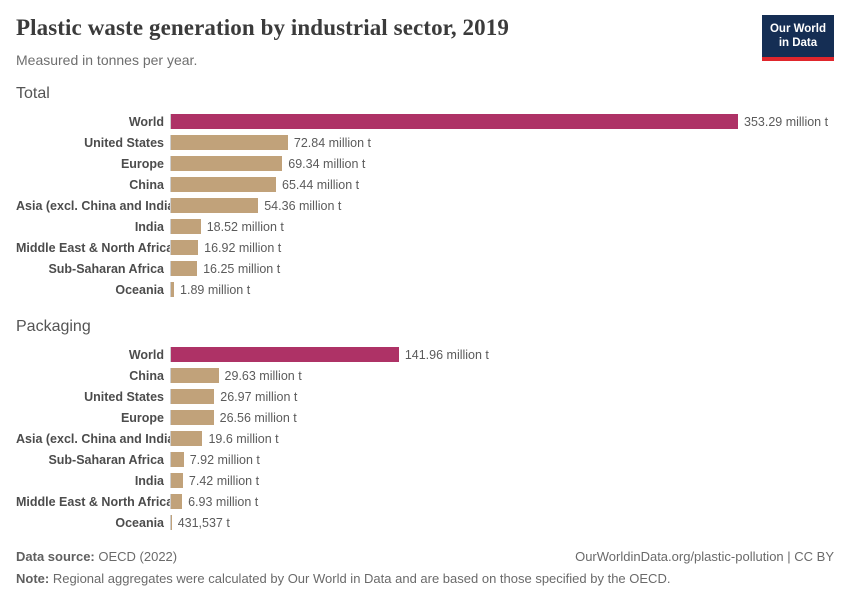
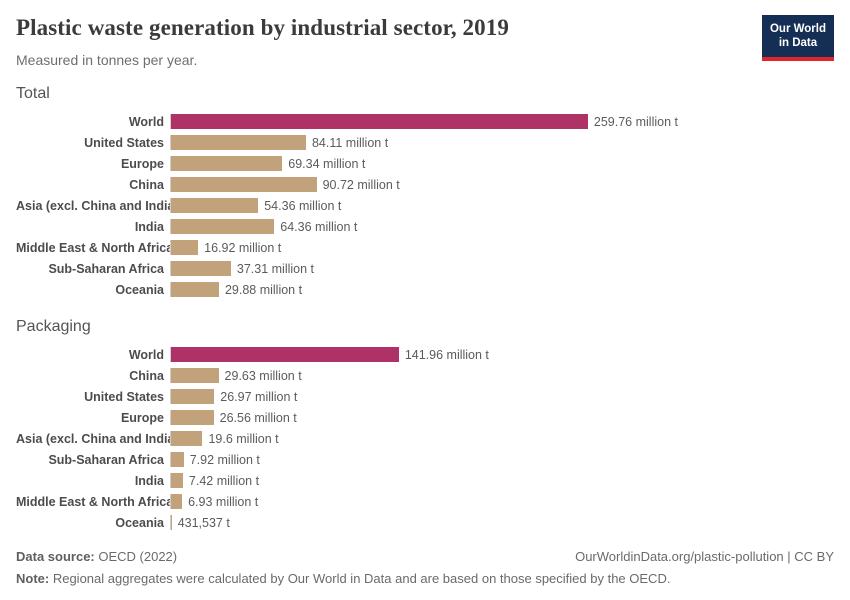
Total/World: 353.29 -> 259.76
Total/United States: 72.84 -> 84.11
Total/China: 65.44 -> 90.72
Total/India: 18.52 -> 64.36
Total/Sub-Saharan Africa: 16.25 -> 37.31
Total/Oceania: 1.89 -> 29.88
